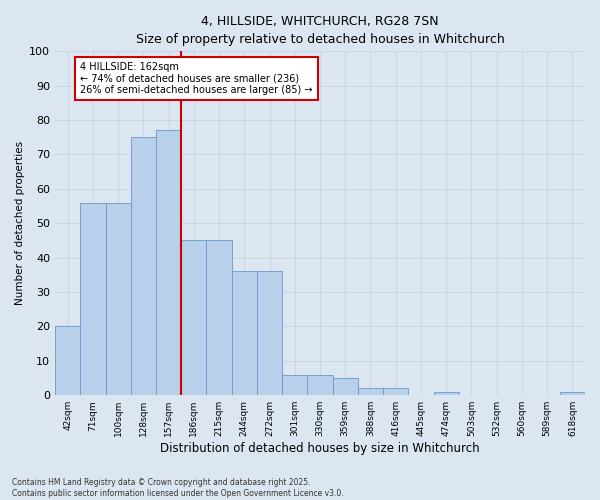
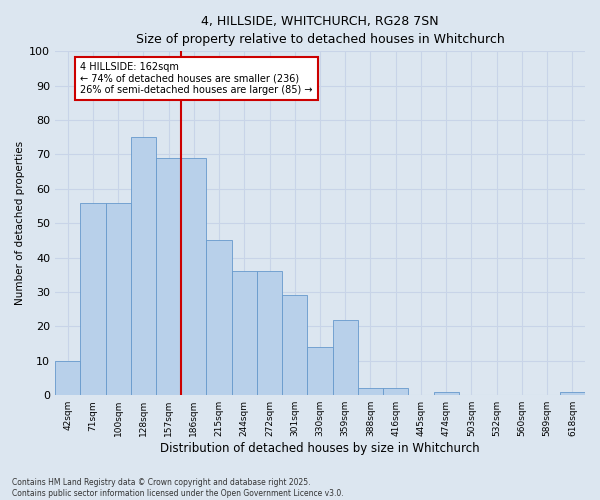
42sqm: 20 -> 10
157sqm: 77 -> 69
186sqm: 45 -> 69
301sqm: 6 -> 29
330sqm: 6 -> 14
359sqm: 5 -> 22
